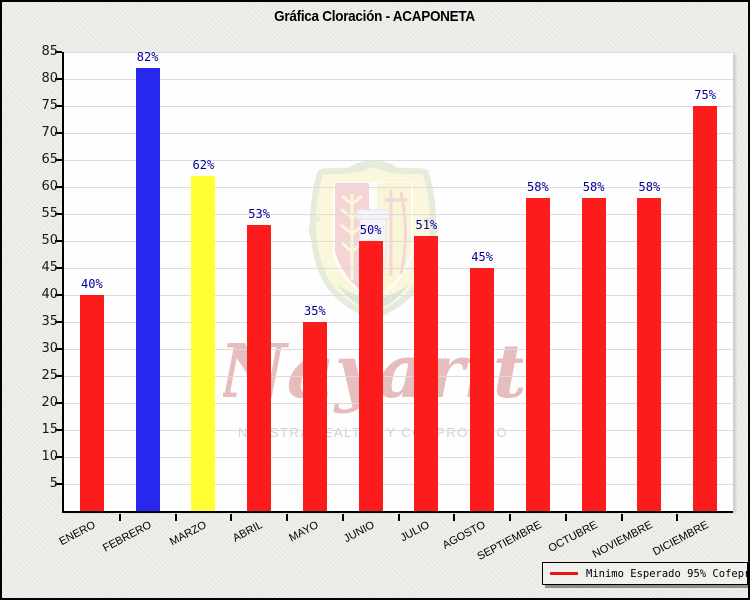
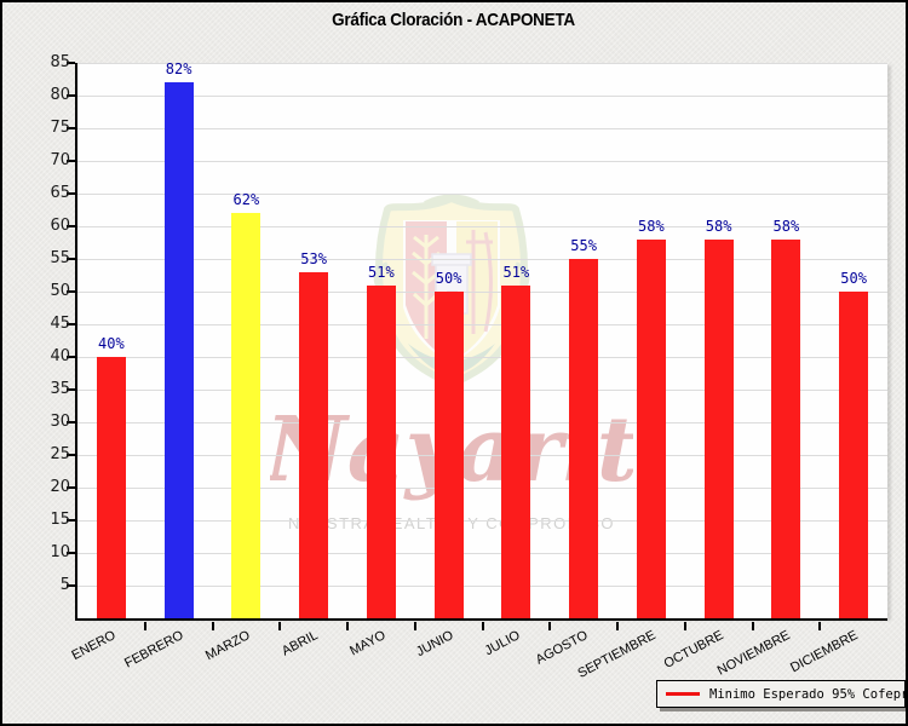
MAYO: 35% -> 51%
AGOSTO: 45% -> 55%
DICIEMBRE: 75% -> 50%
